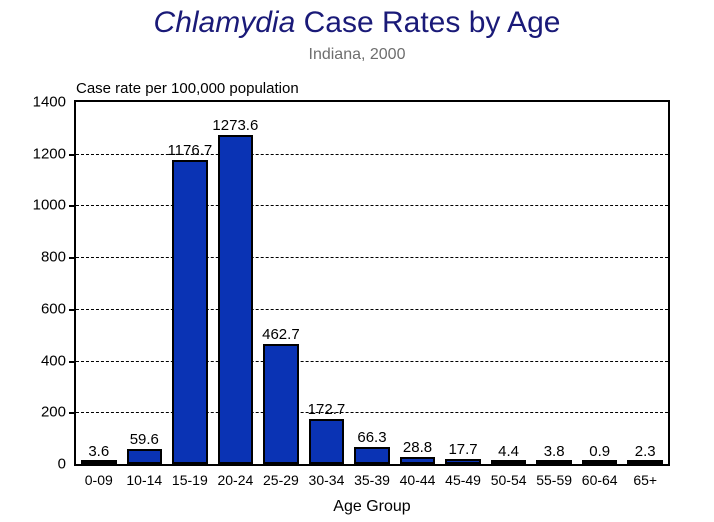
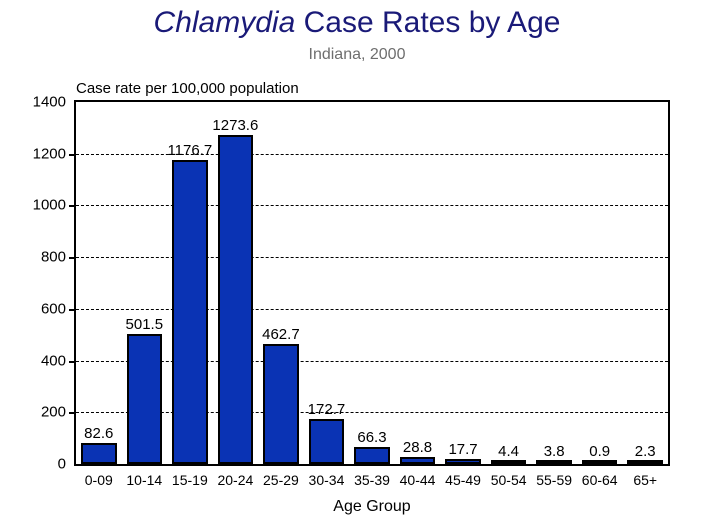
0-09: 3.6 -> 82.6
10-14: 59.6 -> 501.5
